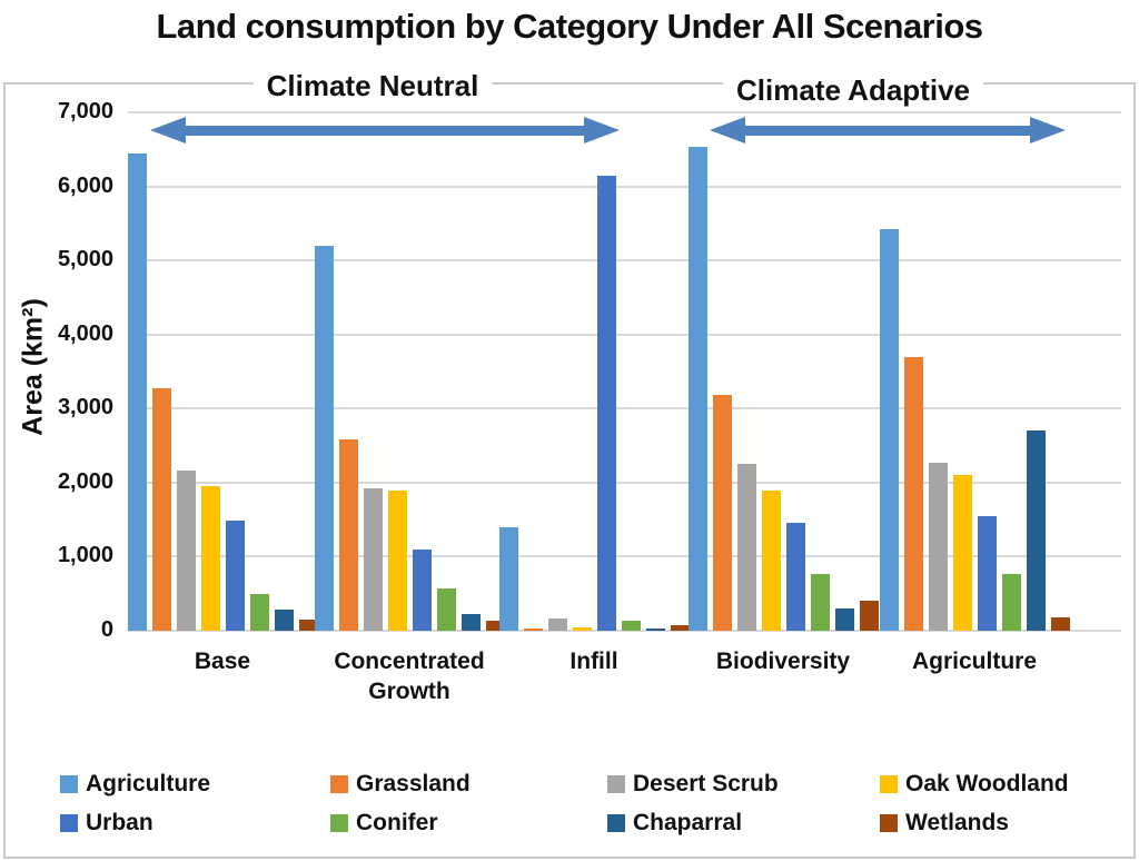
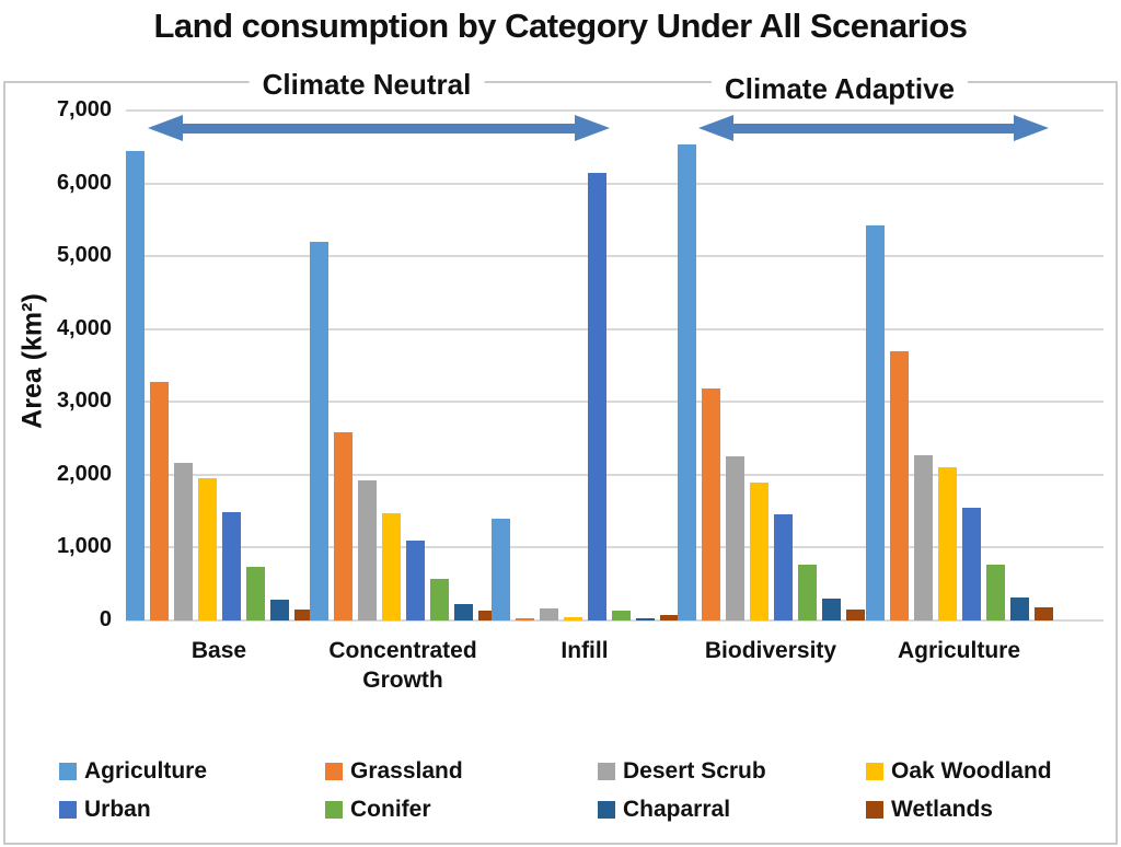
Conifer/Base: 500 -> 700
Oak Woodland/Concentrated Growth: 1900 -> 1500
Wetlands/Biodiversity: 400 -> 200
Chaparral/Agriculture: 2700 -> 300
